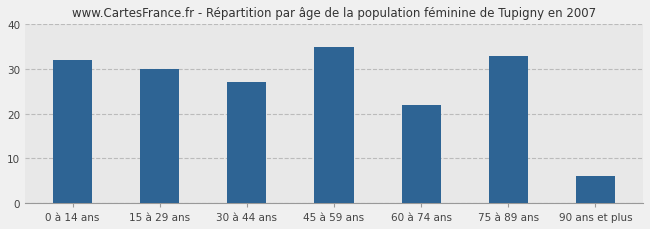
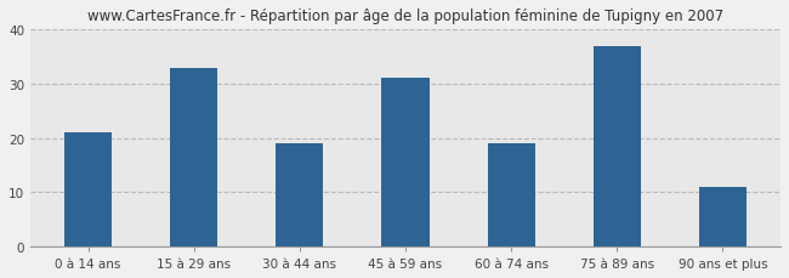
0 à 14 ans: 32 -> 21
15 à 29 ans: 30 -> 33
30 à 44 ans: 27 -> 19
45 à 59 ans: 35 -> 31
60 à 74 ans: 22 -> 19
75 à 89 ans: 33 -> 37
90 ans et plus: 6 -> 11
